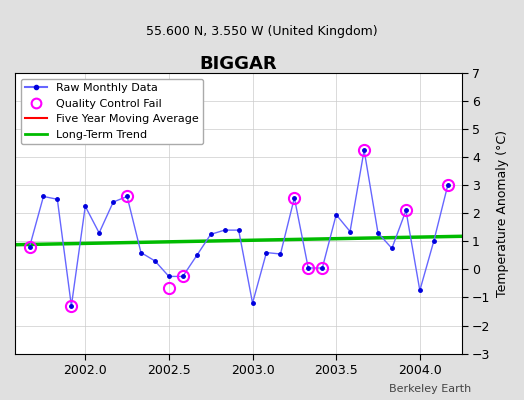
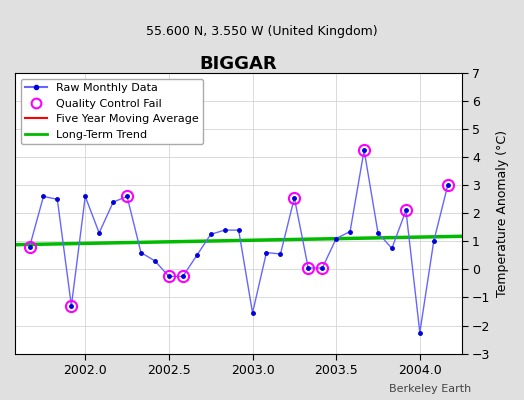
Raw Monthly Data/2002.0: 2.25 -> 2.60
Quality Control Fail/2002.5: -0.65 -> -0.25
Raw Monthly Data/2003.0: -1.20 -> -1.55
Raw Monthly Data/2003.5: 1.95 -> 1.10
Raw Monthly Data/2004.0: -0.75 -> -2.25
